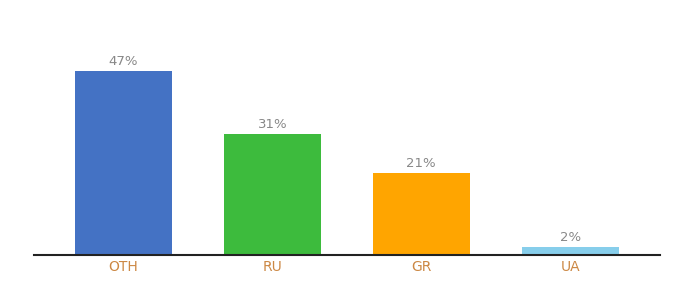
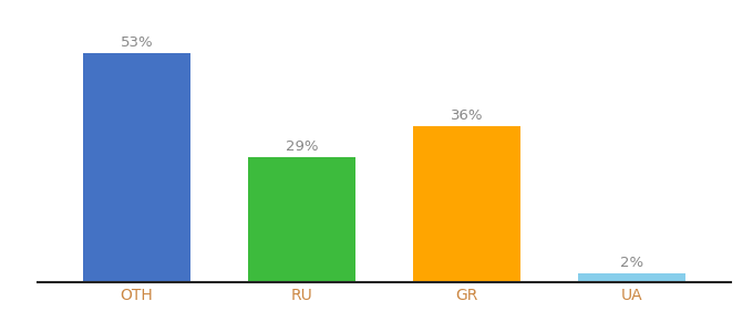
OTH: 47% -> 53%
RU: 31% -> 29%
GR: 21% -> 36%
